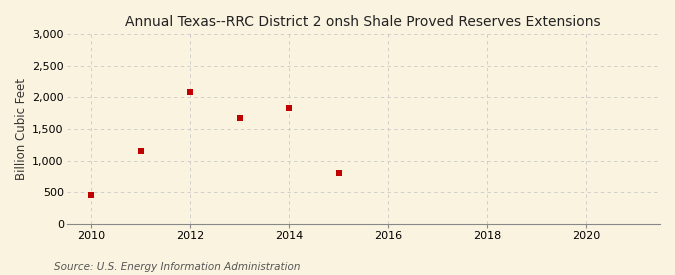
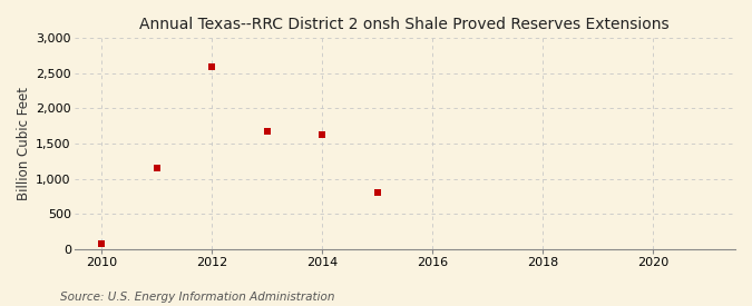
2010: 460 -> 80
2012: 2,080 -> 2,600
2014: 1,840 -> 1,630
